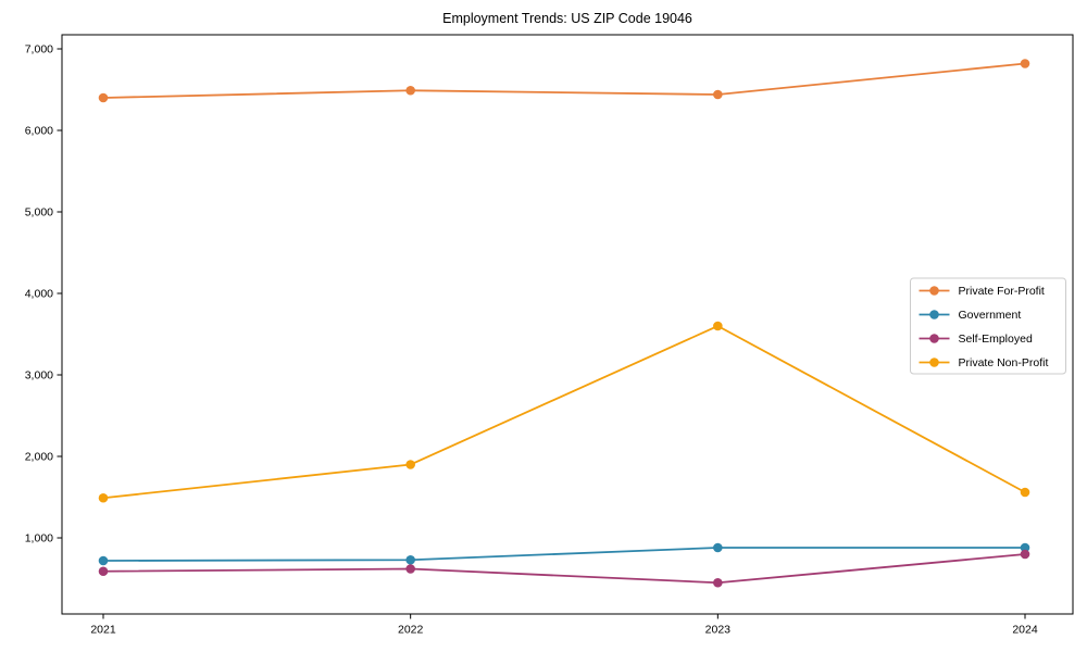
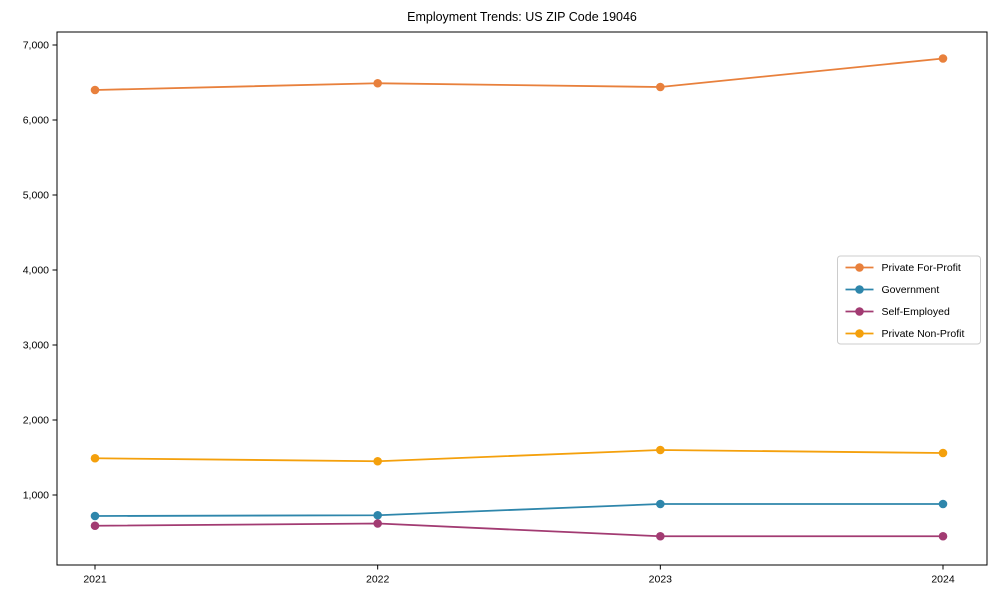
Private Non-Profit/2022: 1900 -> 1400
Private Non-Profit/2023: 3600 -> 1600
Self-Employed/2024: 800 -> 400
